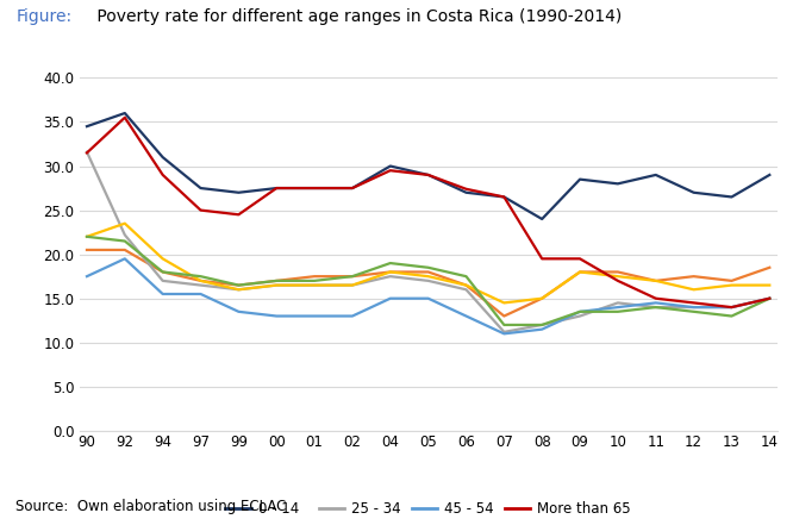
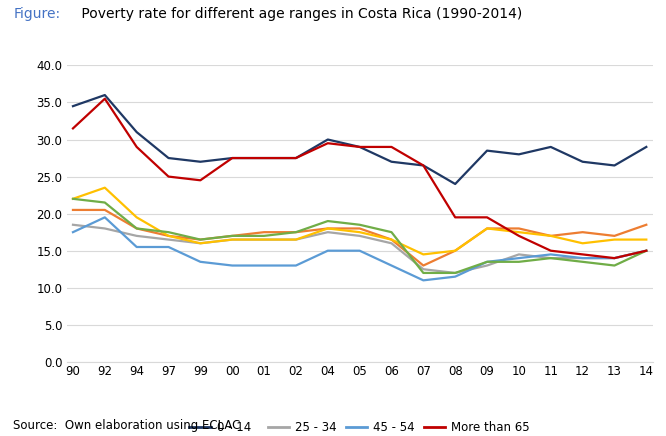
25 - 34/90: 31.6 -> 18.5
25 - 34/92: 22.2 -> 18.0
More than 65/06: 27.4 -> 29.0
25 - 34/07: 11.2 -> 12.5
